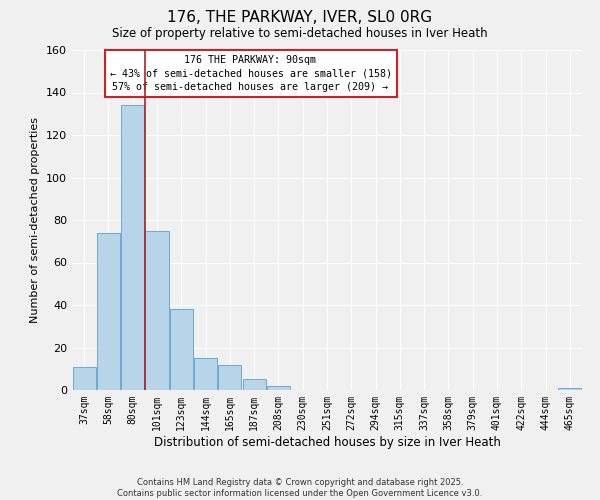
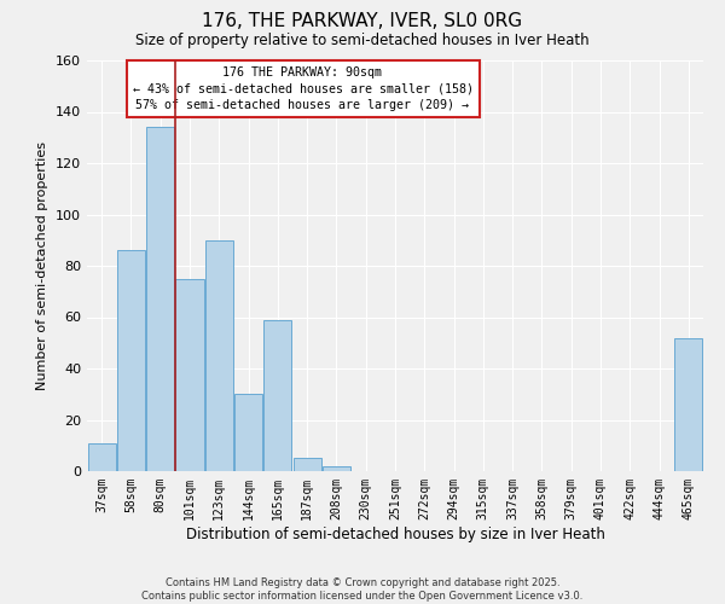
58sqm: 74 -> 86
123sqm: 38 -> 90
144sqm: 15 -> 30
165sqm: 12 -> 59
465sqm: 1 -> 52
